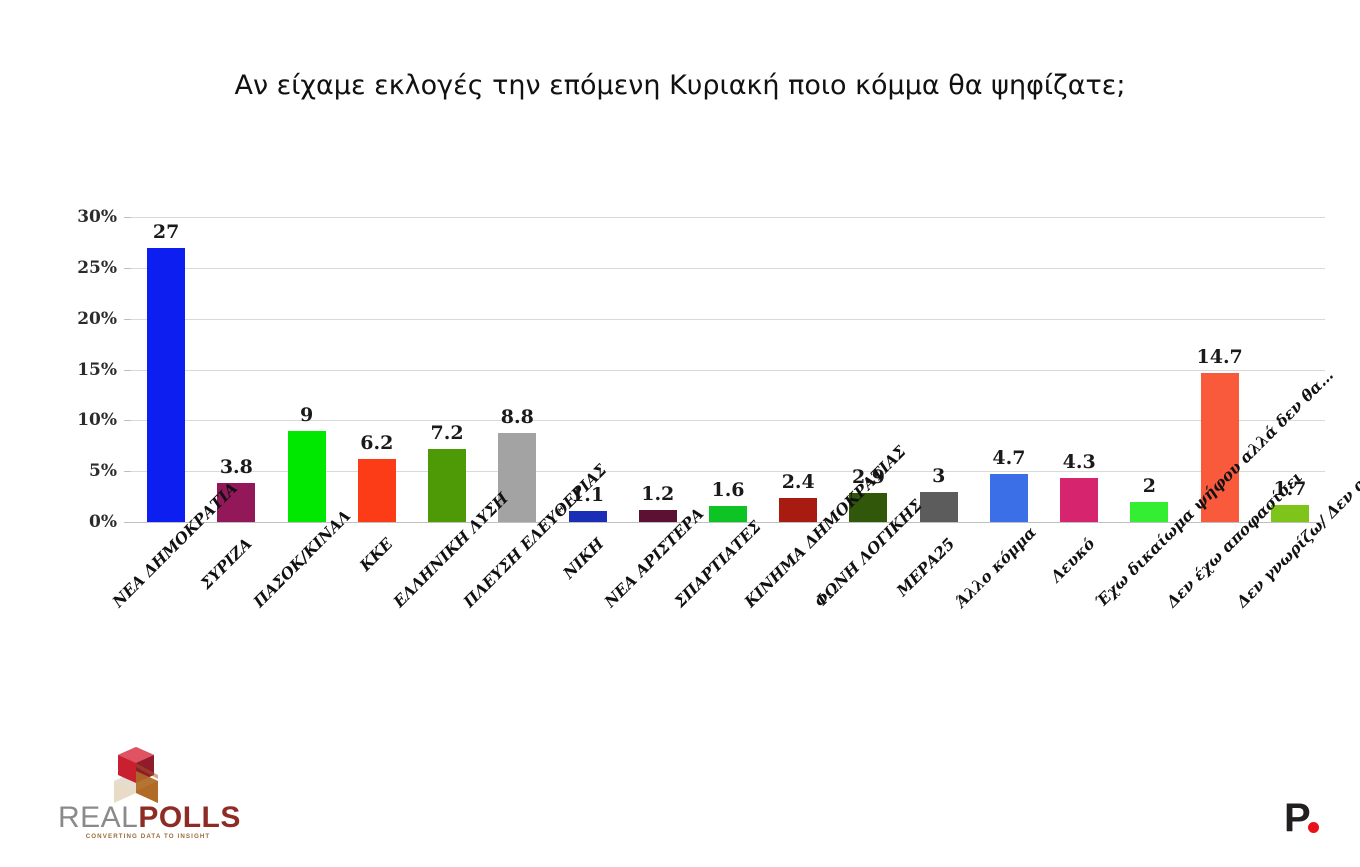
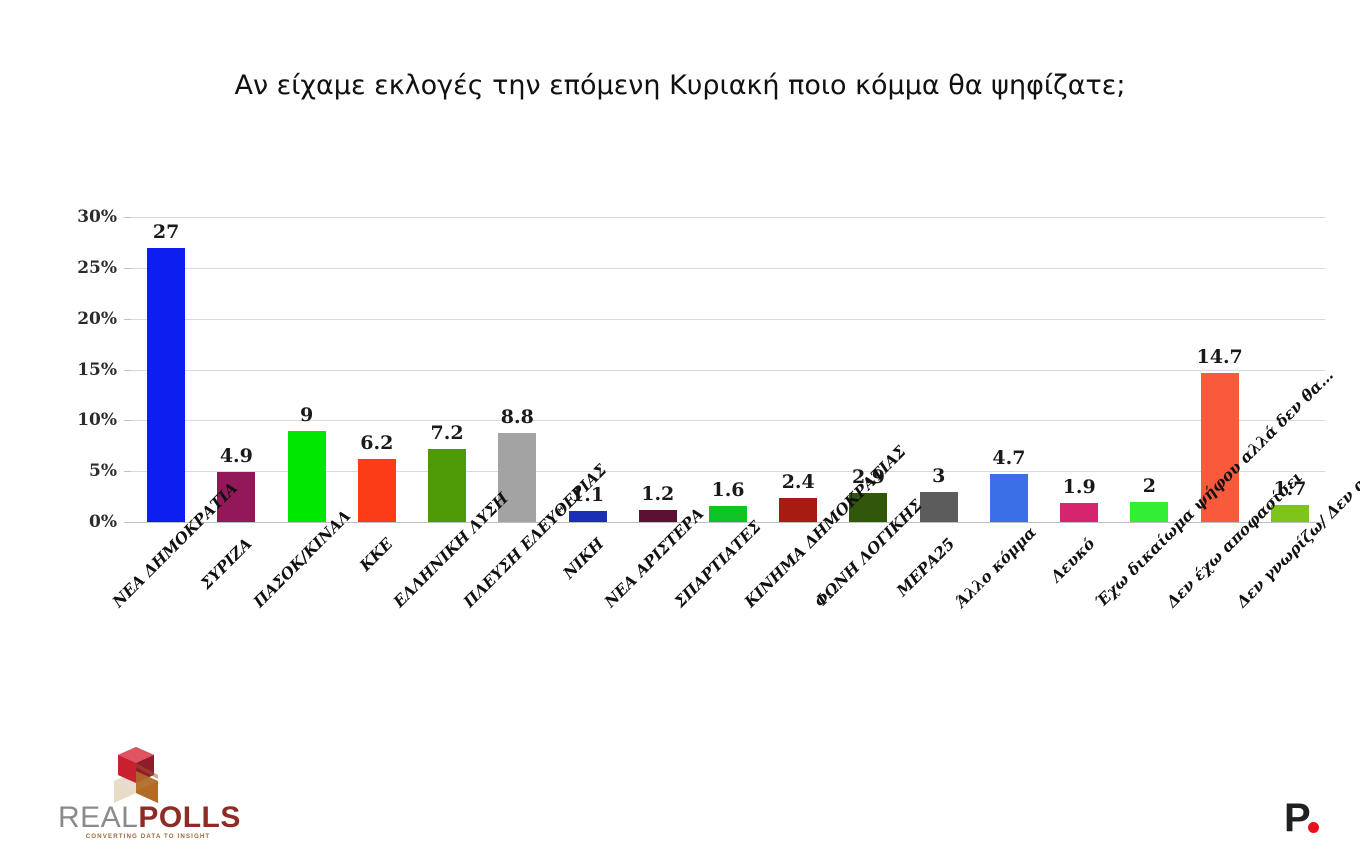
ΣΥΡΙΖΑ: 3.8 -> 4.9
Λευκό: 4.3 -> 1.9
